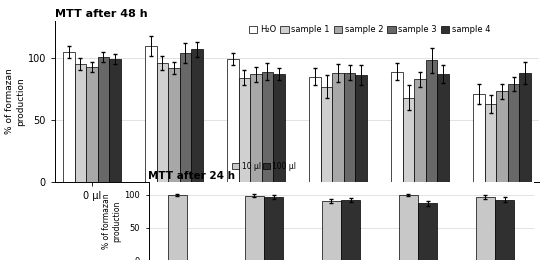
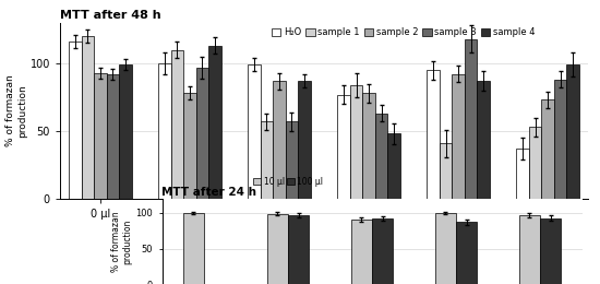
MTT after 48 h/H₂O/0 μl: 105 -> 116
MTT after 48 h/sample 1/0 μl: 95 -> 120
MTT after 48 h/sample 3/0 μl: 101 -> 92
MTT after 48 h/H₂O/1 μl: 110 -> 100
MTT after 48 h/sample 1/1 μl: 96 -> 110
MTT after 48 h/sample 2/1 μl: 92 -> 78
MTT after 48 h/sample 3/1 μl: 104 -> 97
MTT after 48 h/sample 4/1 μl: 107 -> 113
MTT after 48 h/sample 1/10 μl: 84 -> 57
MTT after 48 h/sample 3/10 μl: 89 -> 57
MTT after 48 h/H₂O/20 μl: 85 -> 77
MTT after 48 h/sample 1/20 μl: 77 -> 84
MTT after 48 h/sample 2/20 μl: 88 -> 78
MTT after 48 h/sample 3/20 μl: 88 -> 63
MTT after 48 h/sample 4/20 μl: 86 -> 48
MTT after 48 h/H₂O/50 μl: 89 -> 95
MTT after 48 h/sample 1/50 μl: 68 -> 41
MTT after 48 h/sample 2/50 μl: 83 -> 92
MTT after 48 h/sample 3/50 μl: 98 -> 118
MTT after 48 h/H₂O/100 μl: 71 -> 37
MTT after 48 h/sample 1/100 μl: 63 -> 53
MTT after 48 h/sample 3/100 μl: 79 -> 88
MTT after 48 h/sample 4/100 μl: 88 -> 99
